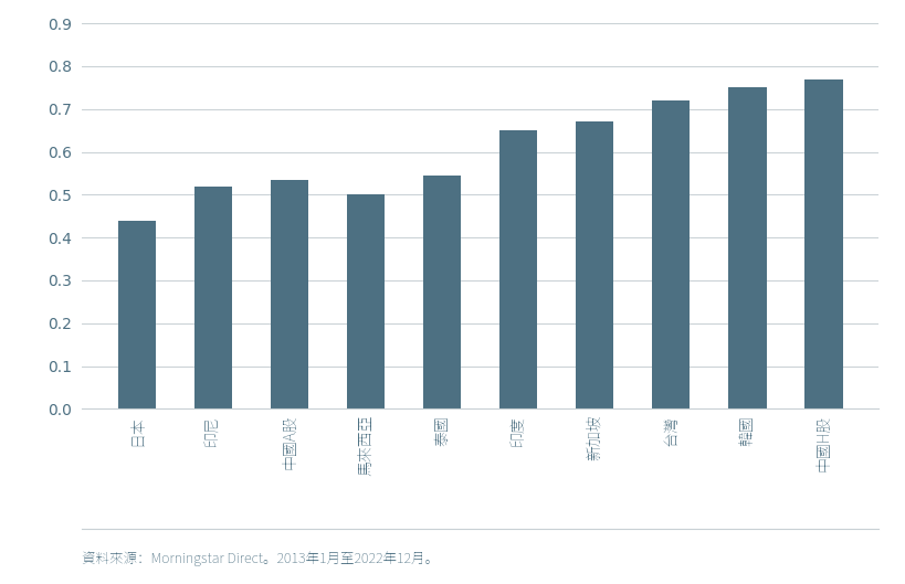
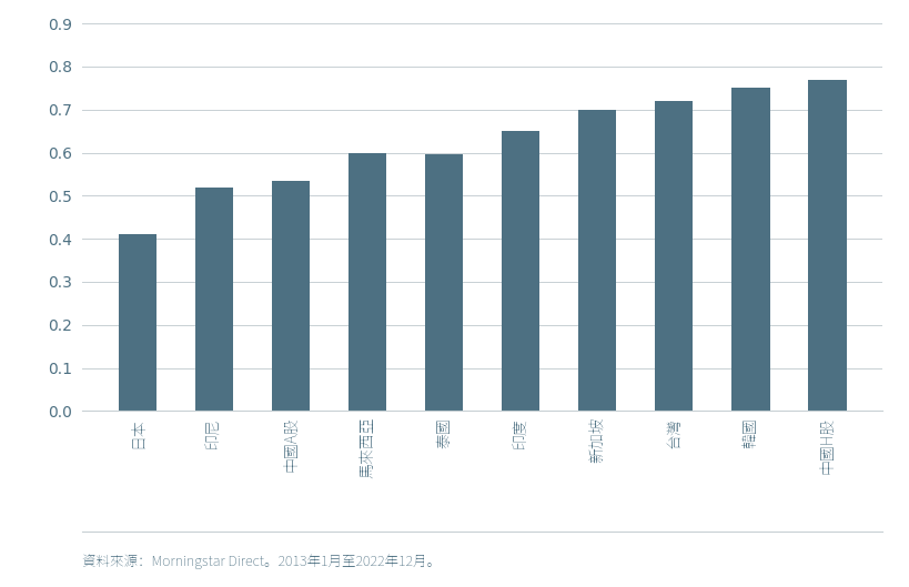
日本: 0.440 -> 0.410
馬來西亞: 0.500 -> 0.600
泰國: 0.545 -> 0.595
新加坡: 0.670 -> 0.700
